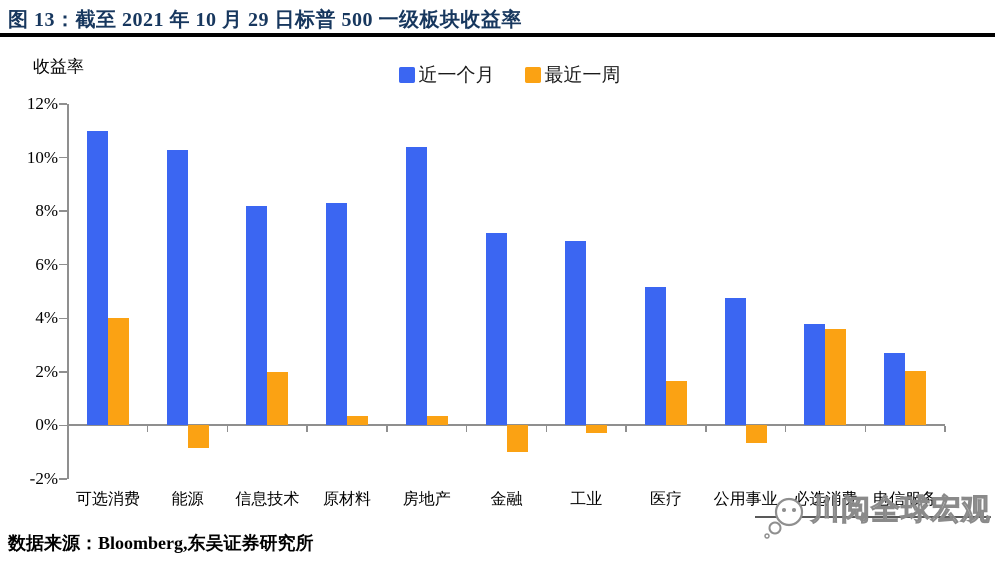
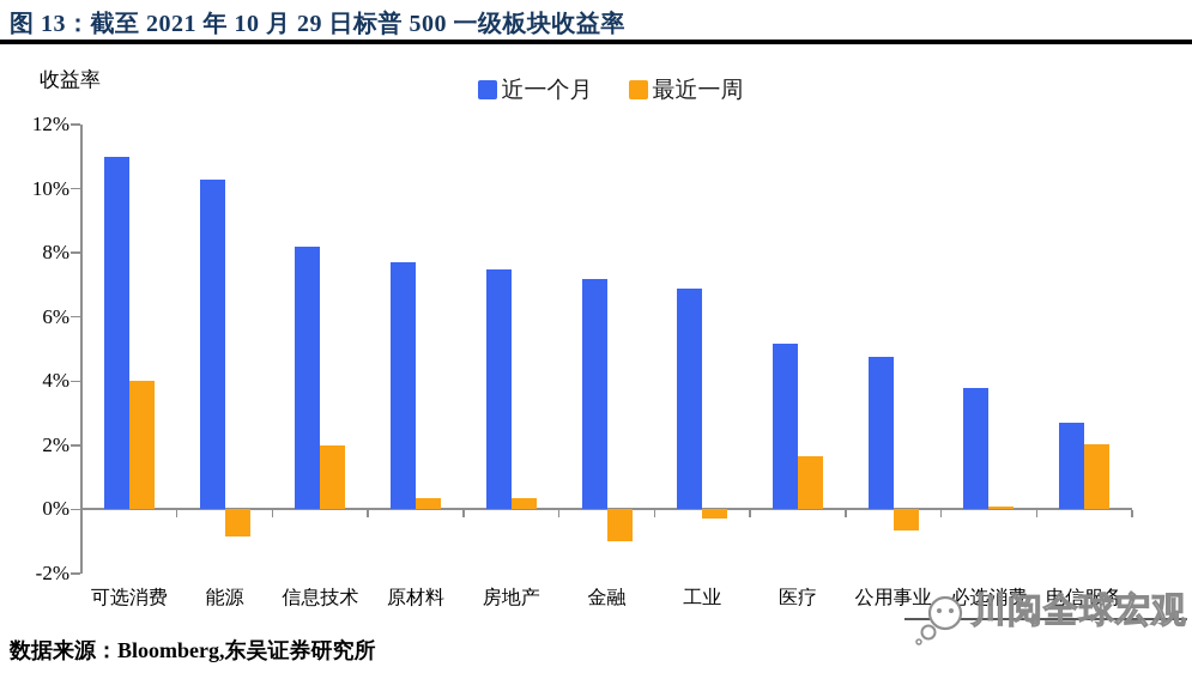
近一个月/原材料: 8.3% -> 7.7%
近一个月/房地产: 10.4% -> 7.5%
最近一周/必选消费: 3.6% -> 0.1%
